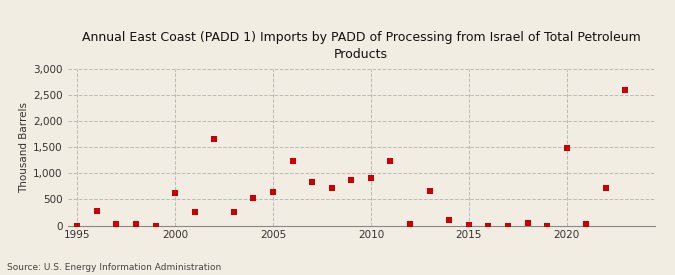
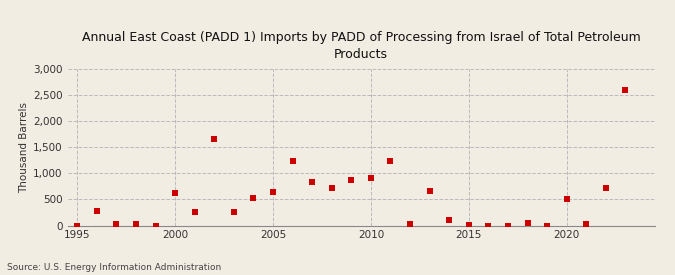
2020: 1,480 -> 510
